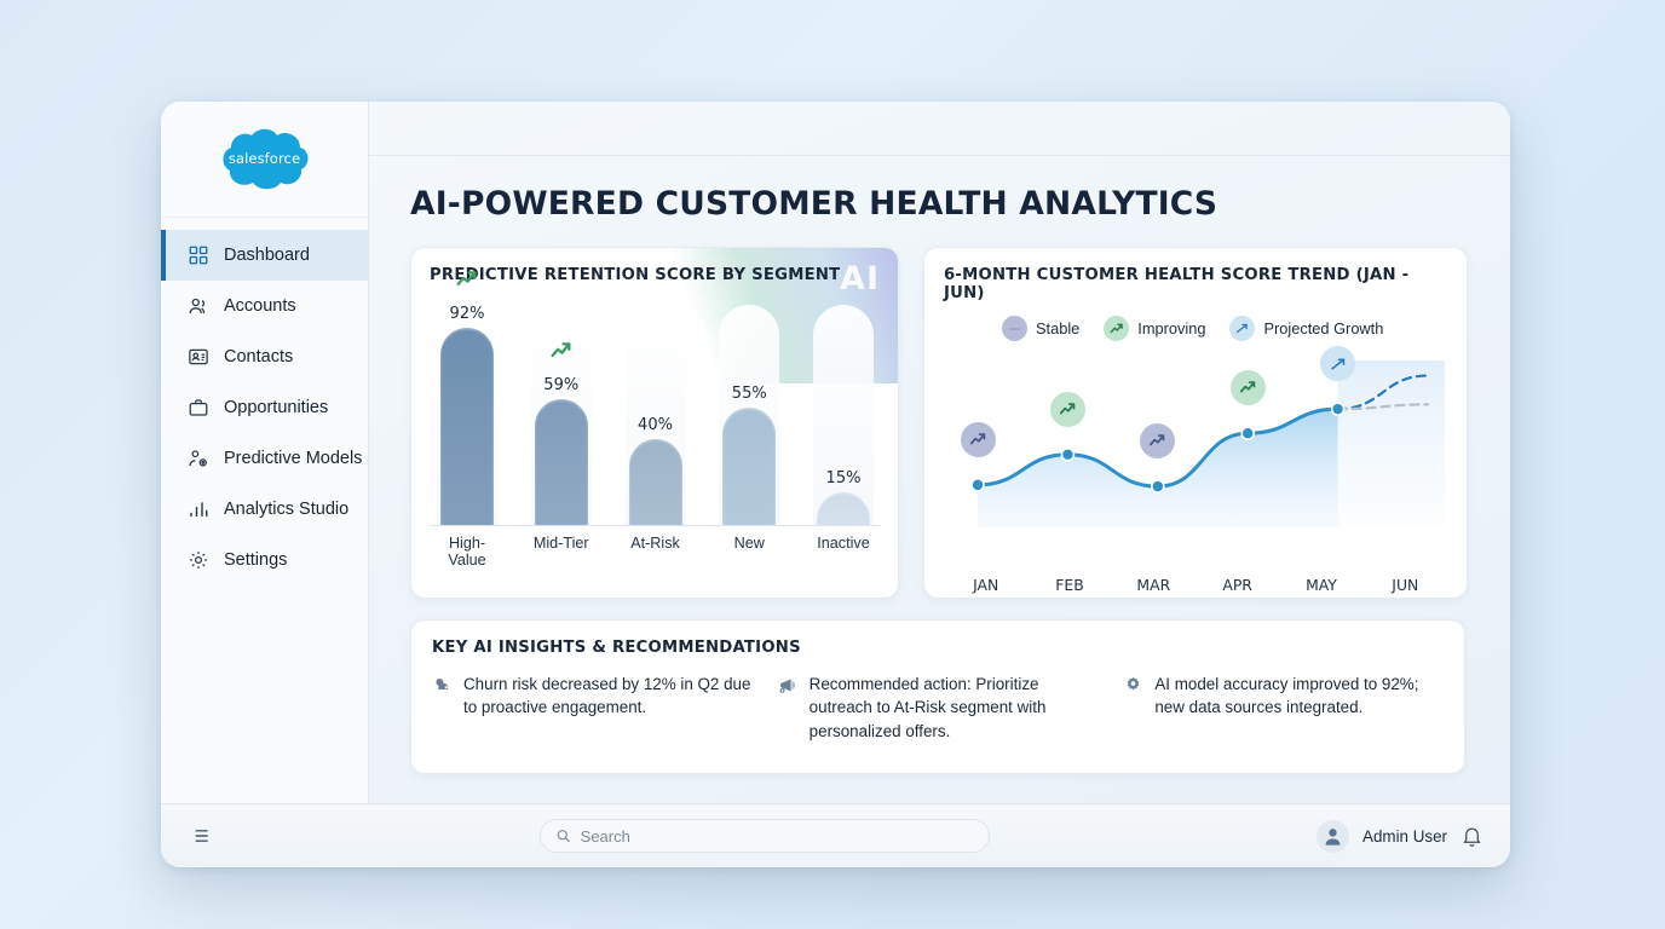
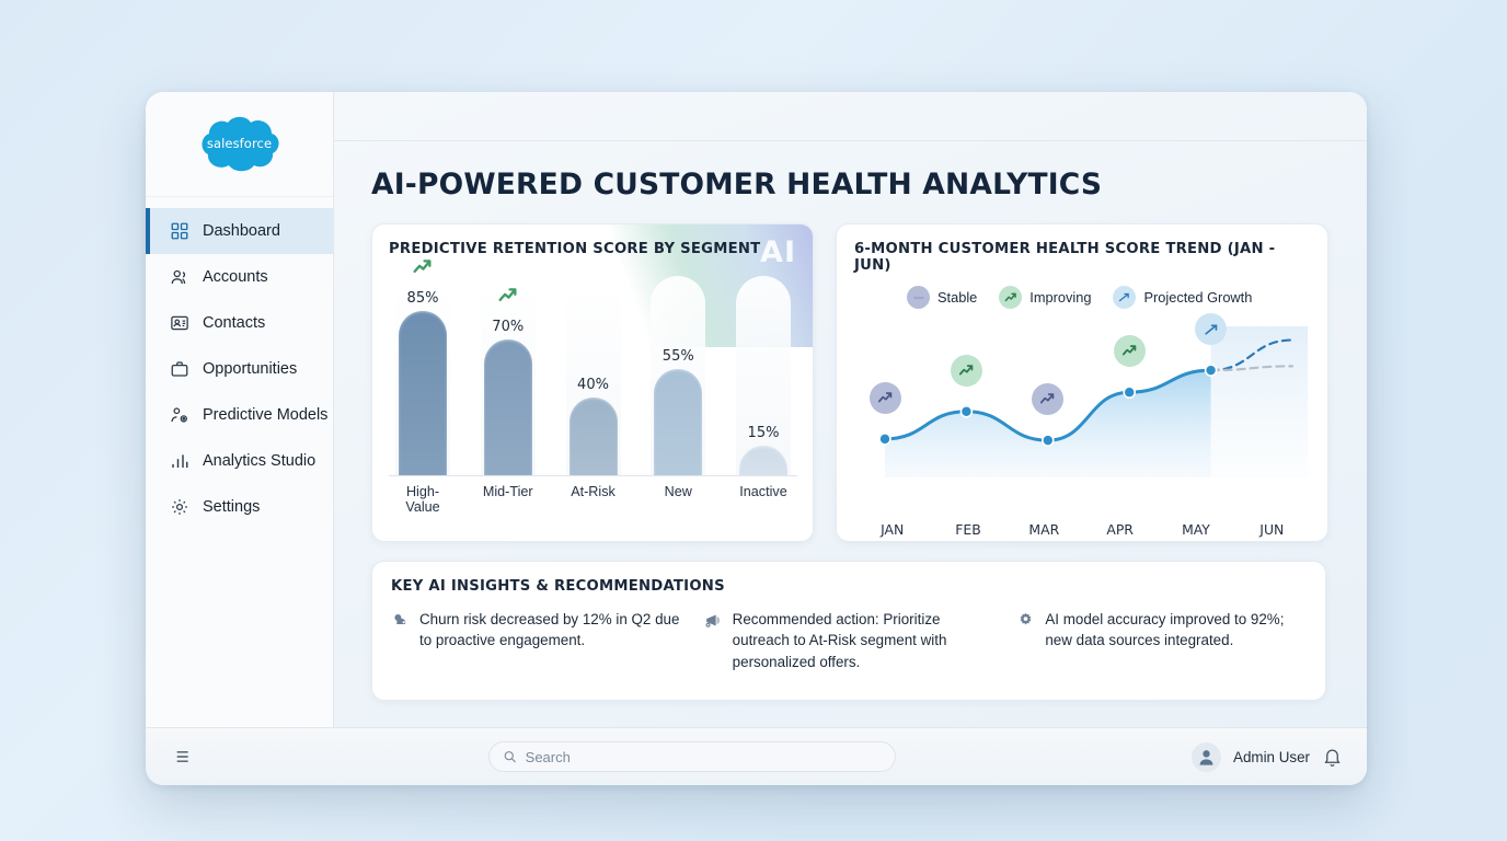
PREDICTIVE RETENTION SCORE BY SEGMENT/High-Value: 92% -> 85%
PREDICTIVE RETENTION SCORE BY SEGMENT/Mid-Tier: 59% -> 70%
